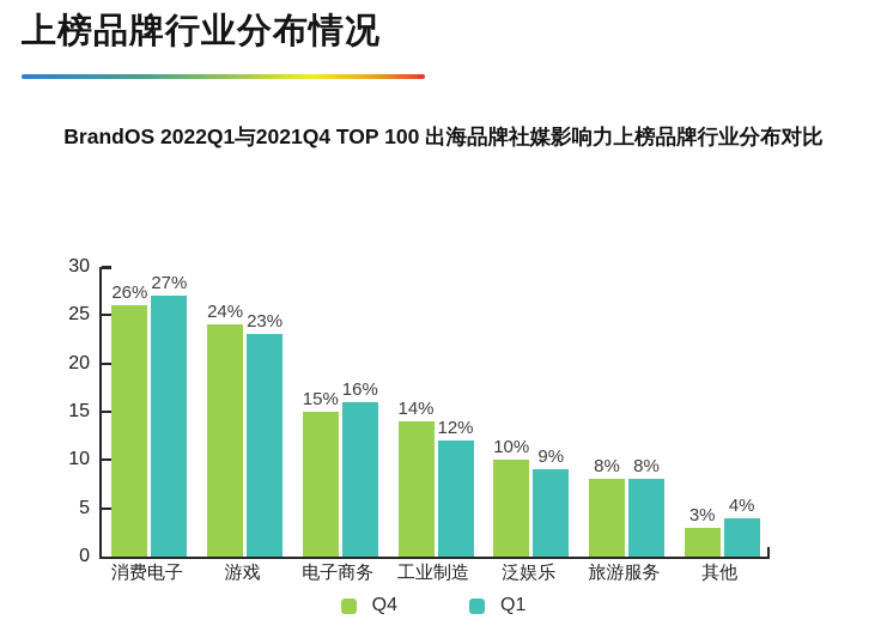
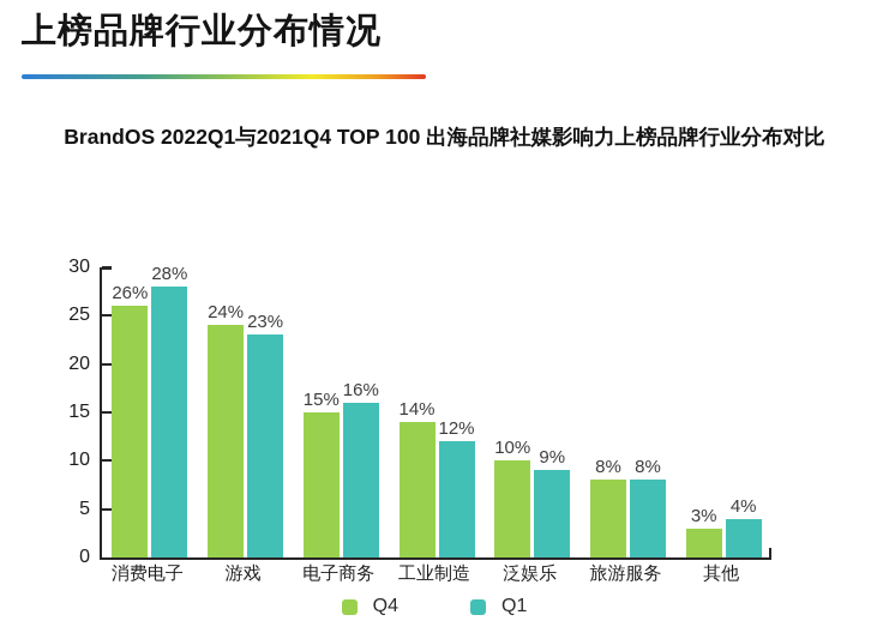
Q1/消费电子: 27% -> 28%
